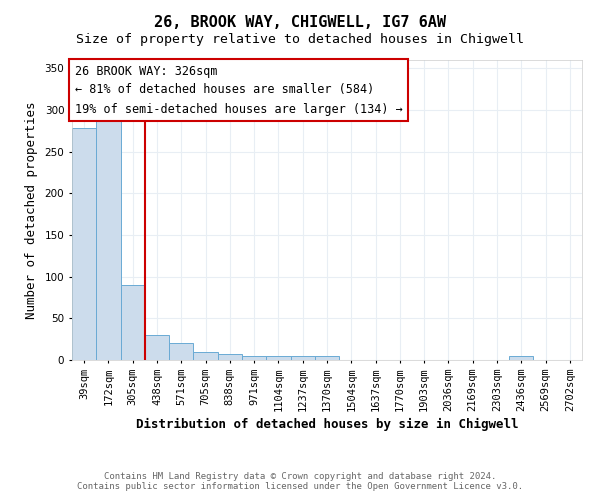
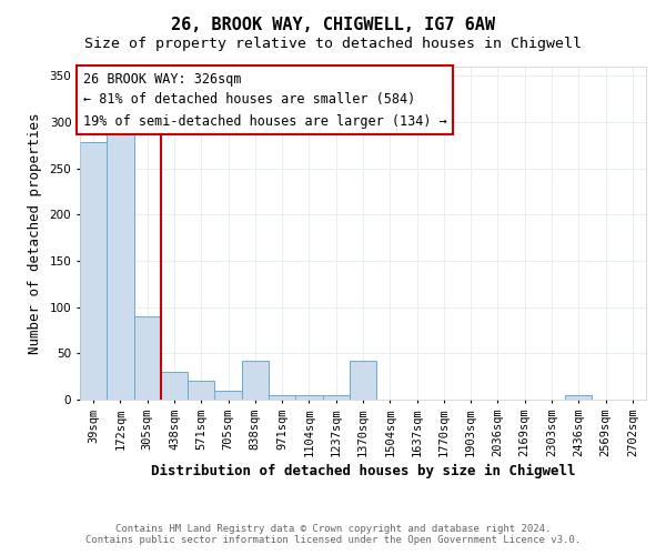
838sqm: 7 -> 42
1370sqm: 5 -> 42
